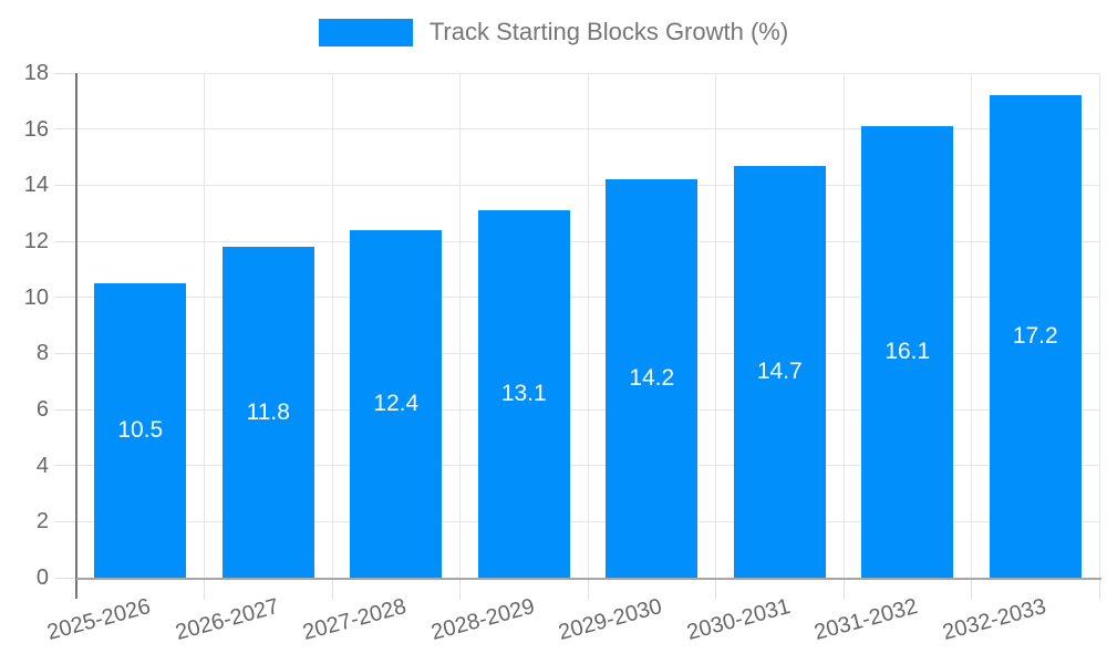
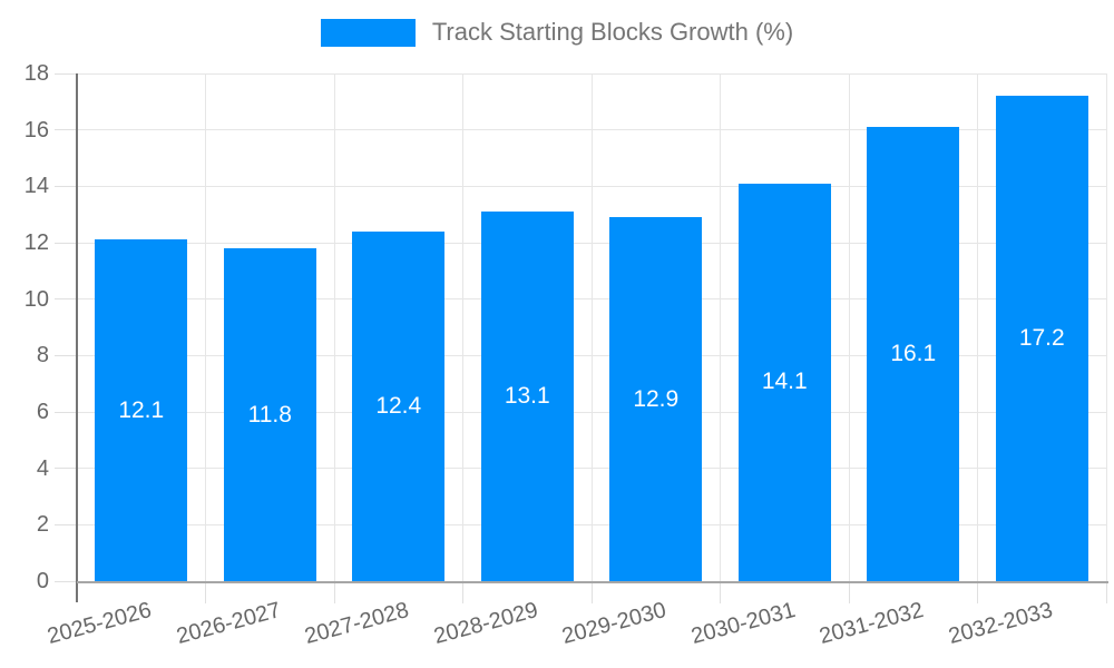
2025-2026: 10.5 -> 12.1
2029-2030: 14.2 -> 12.9
2030-2031: 14.7 -> 14.1
